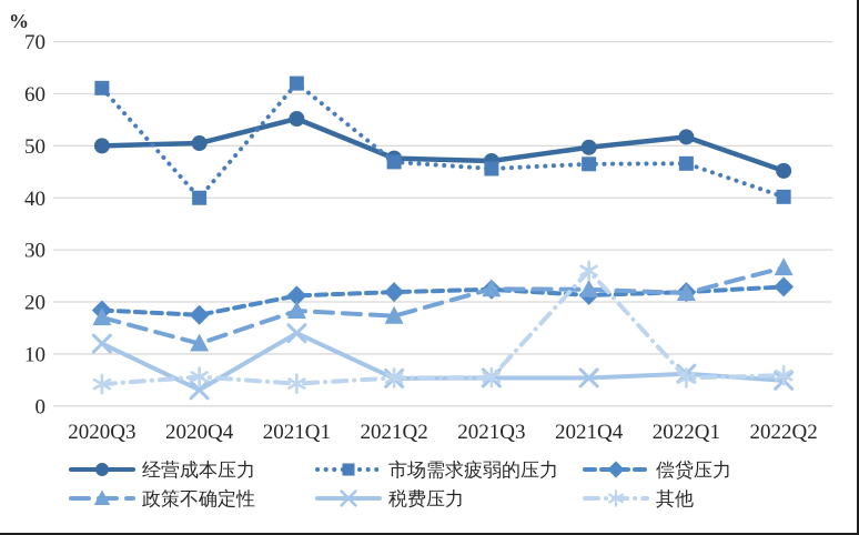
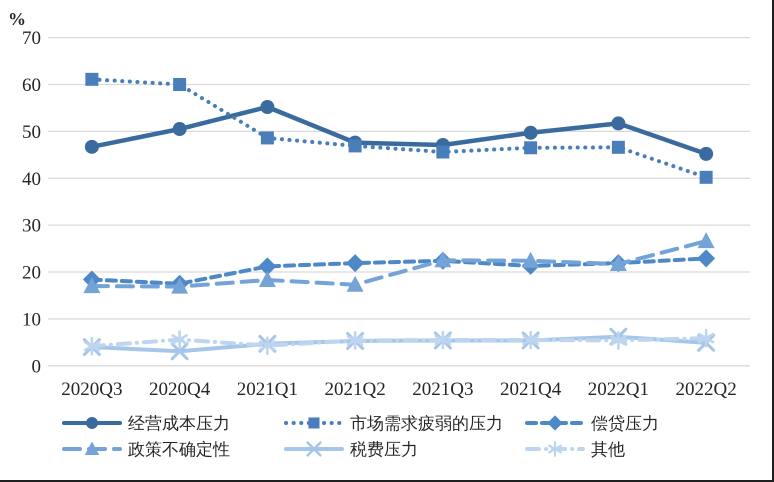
经营成本压力/2020Q3: 50 -> 47
税费压力/2020Q3: 12 -> 4
市场需求疲弱的压力/2020Q4: 40 -> 60
政策不确定性/2020Q4: 12 -> 17
市场需求疲弱的压力/2021Q1: 62 -> 49
税费压力/2021Q1: 14 -> 5
其他/2021Q4: 26 -> 6
